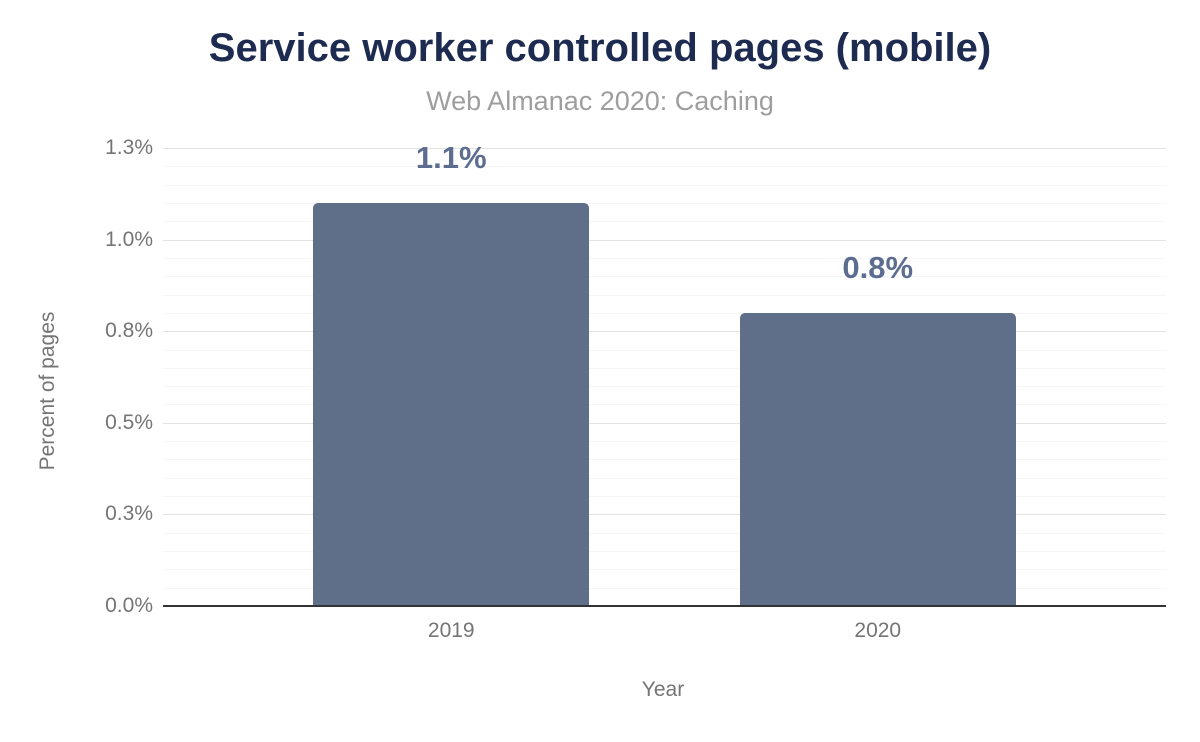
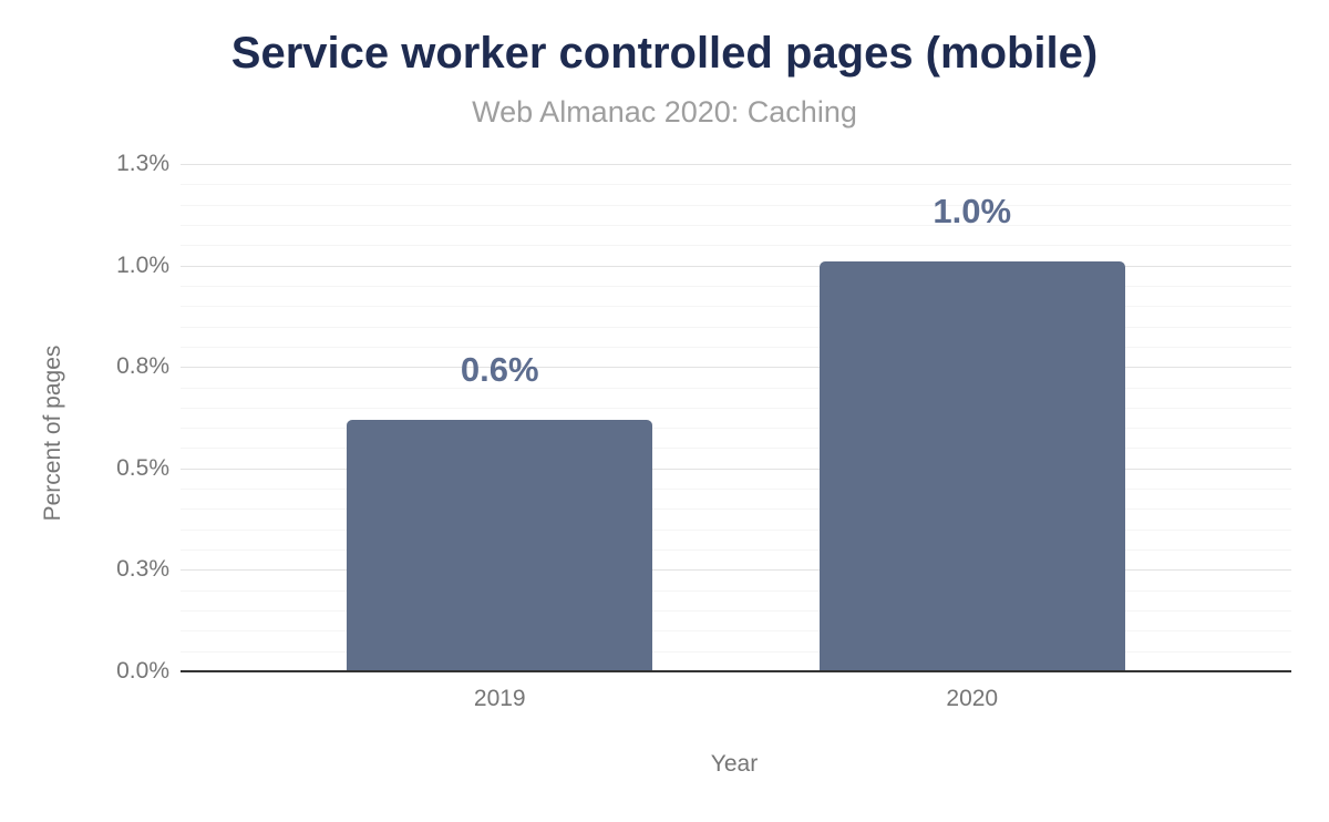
2019: 1.1% -> 0.6%
2020: 0.8% -> 1.0%
